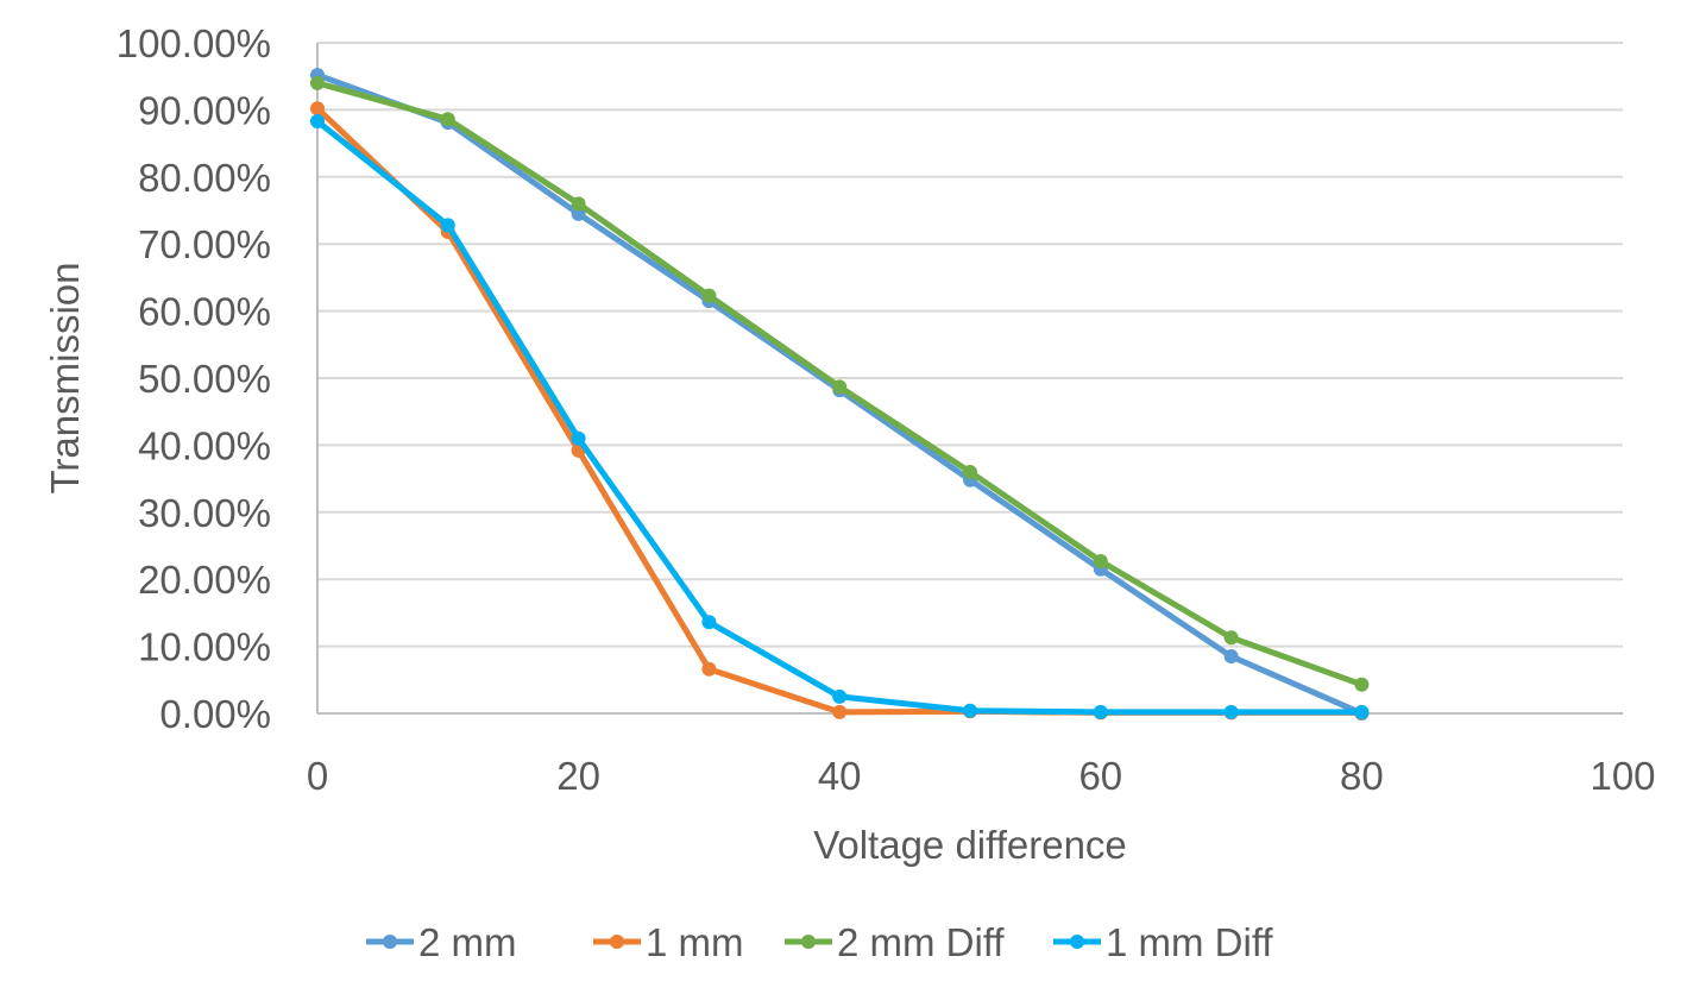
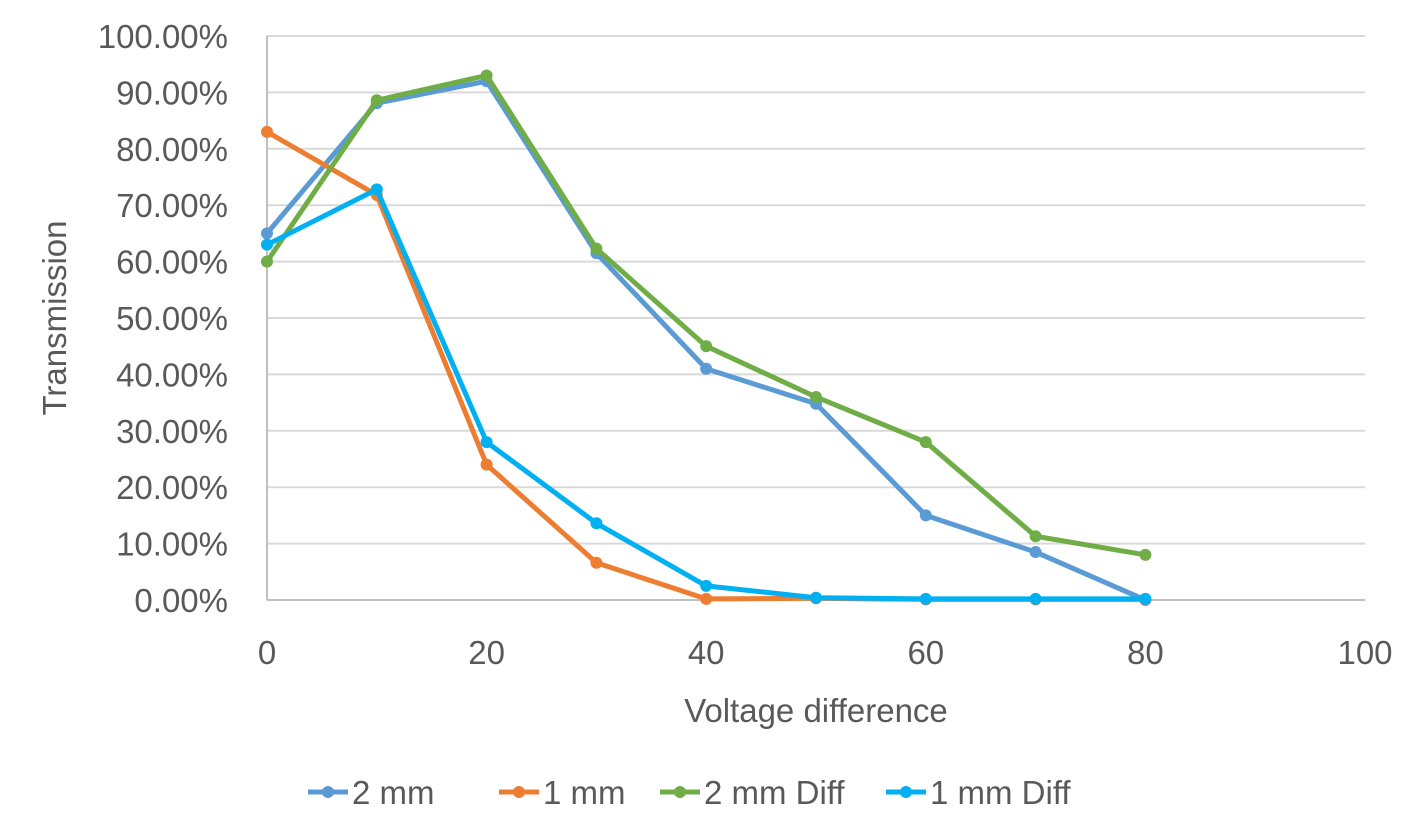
2 mm/0: 95% -> 65%
1 mm/0: 90% -> 83%
2 mm Diff/0: 94% -> 60%
1 mm Diff/0: 88% -> 63%
2 mm/20: 74% -> 92%
1 mm/20: 39% -> 24%
2 mm Diff/20: 76% -> 93%
1 mm Diff/20: 41% -> 28%
2 mm/40: 48% -> 41%
2 mm Diff/40: 49% -> 45%
2 mm/60: 22% -> 15%
2 mm Diff/60: 23% -> 28%
2 mm Diff/80: 4% -> 8%
